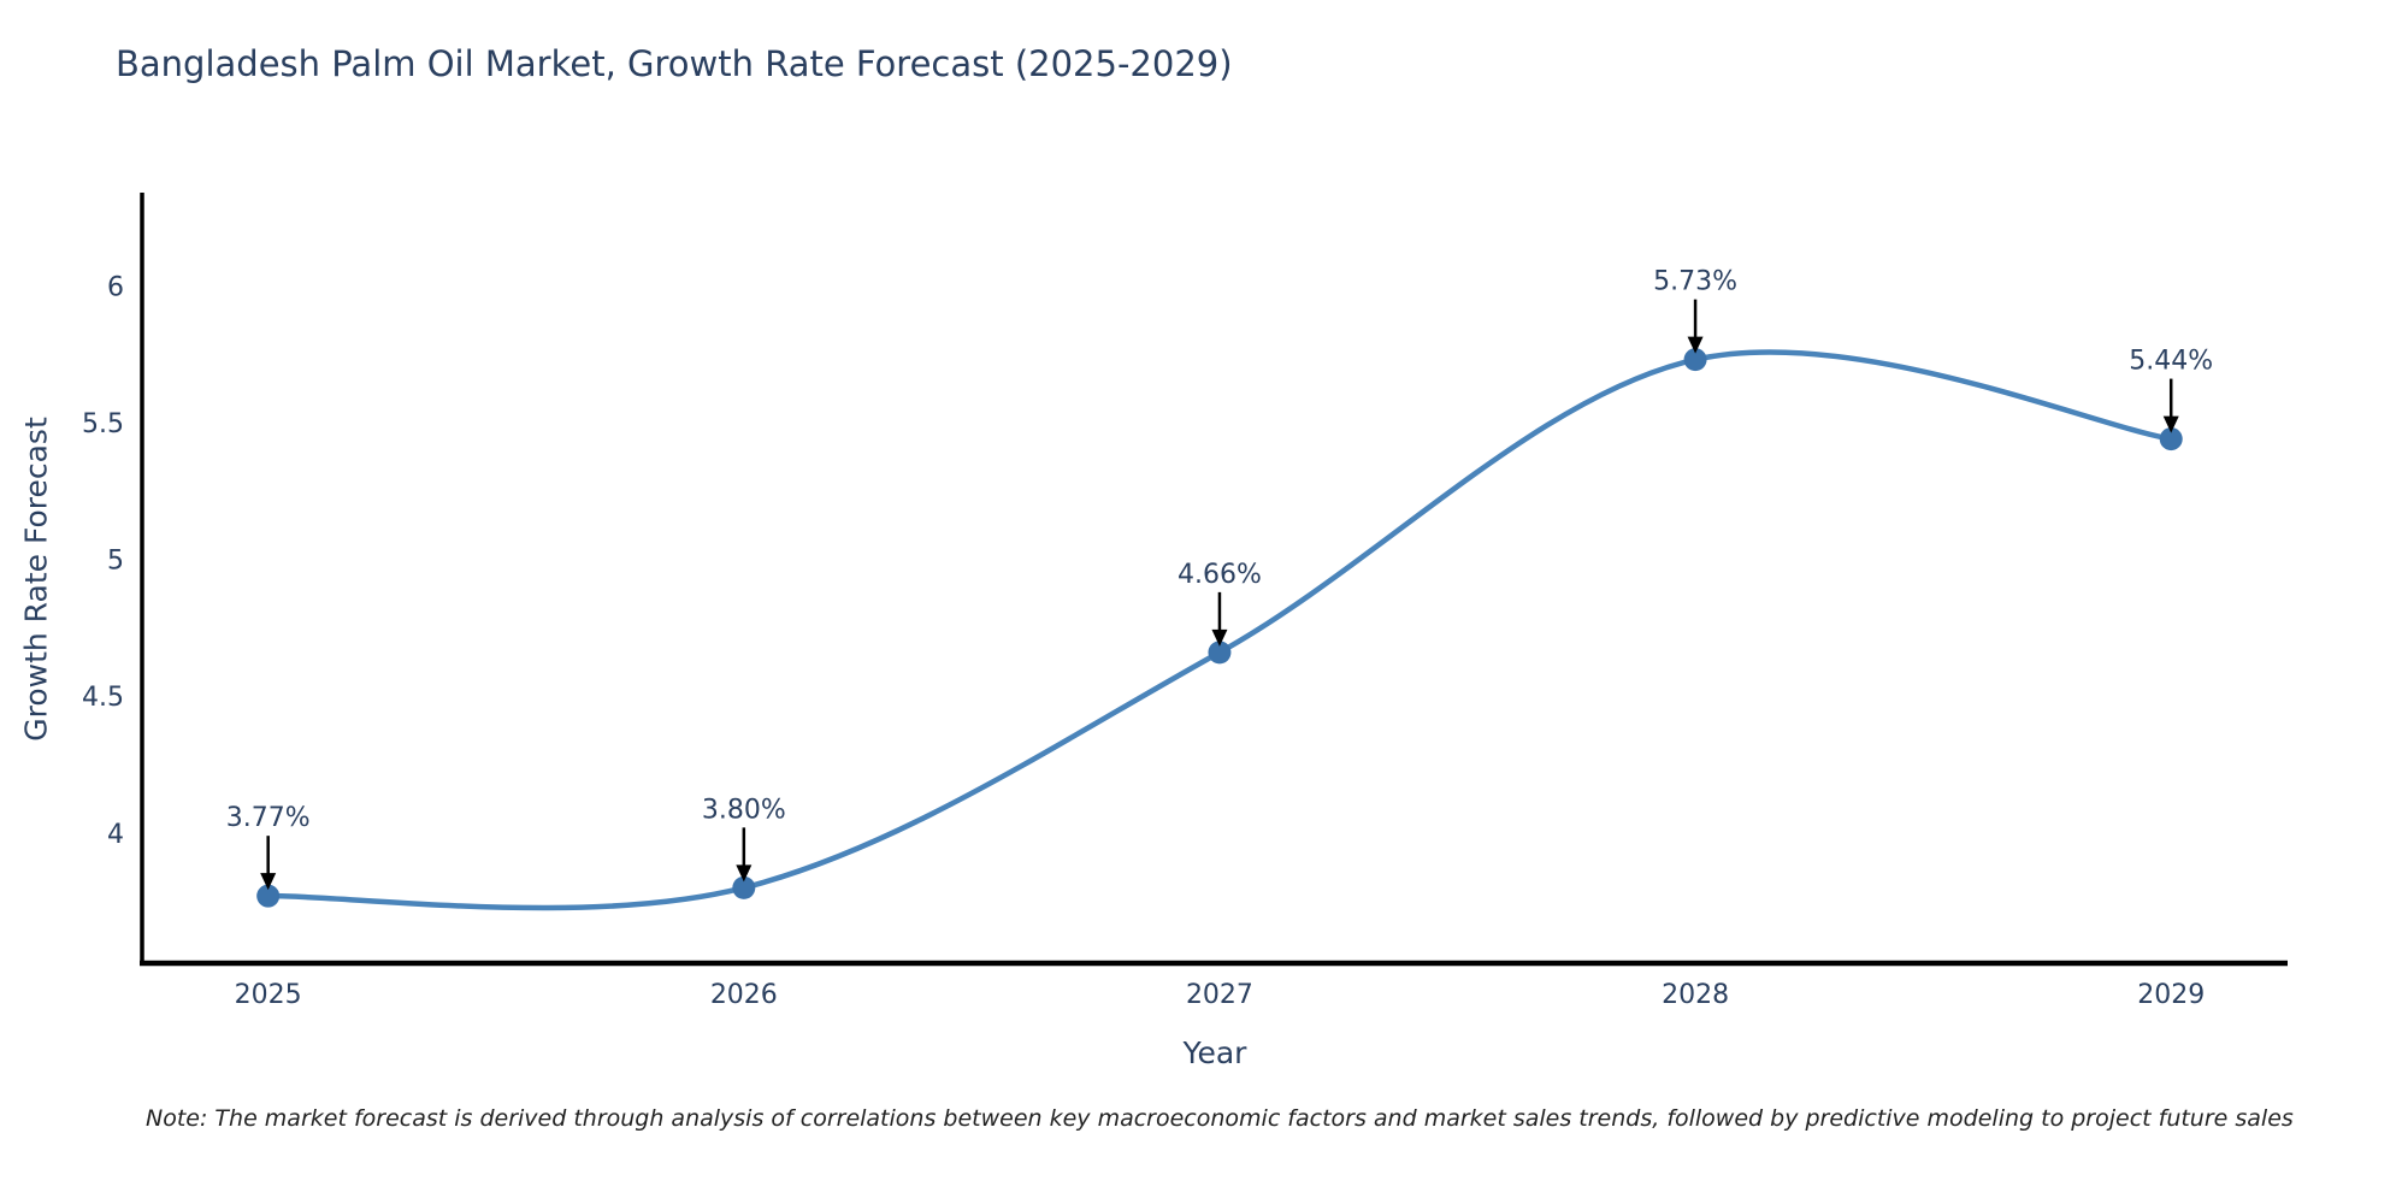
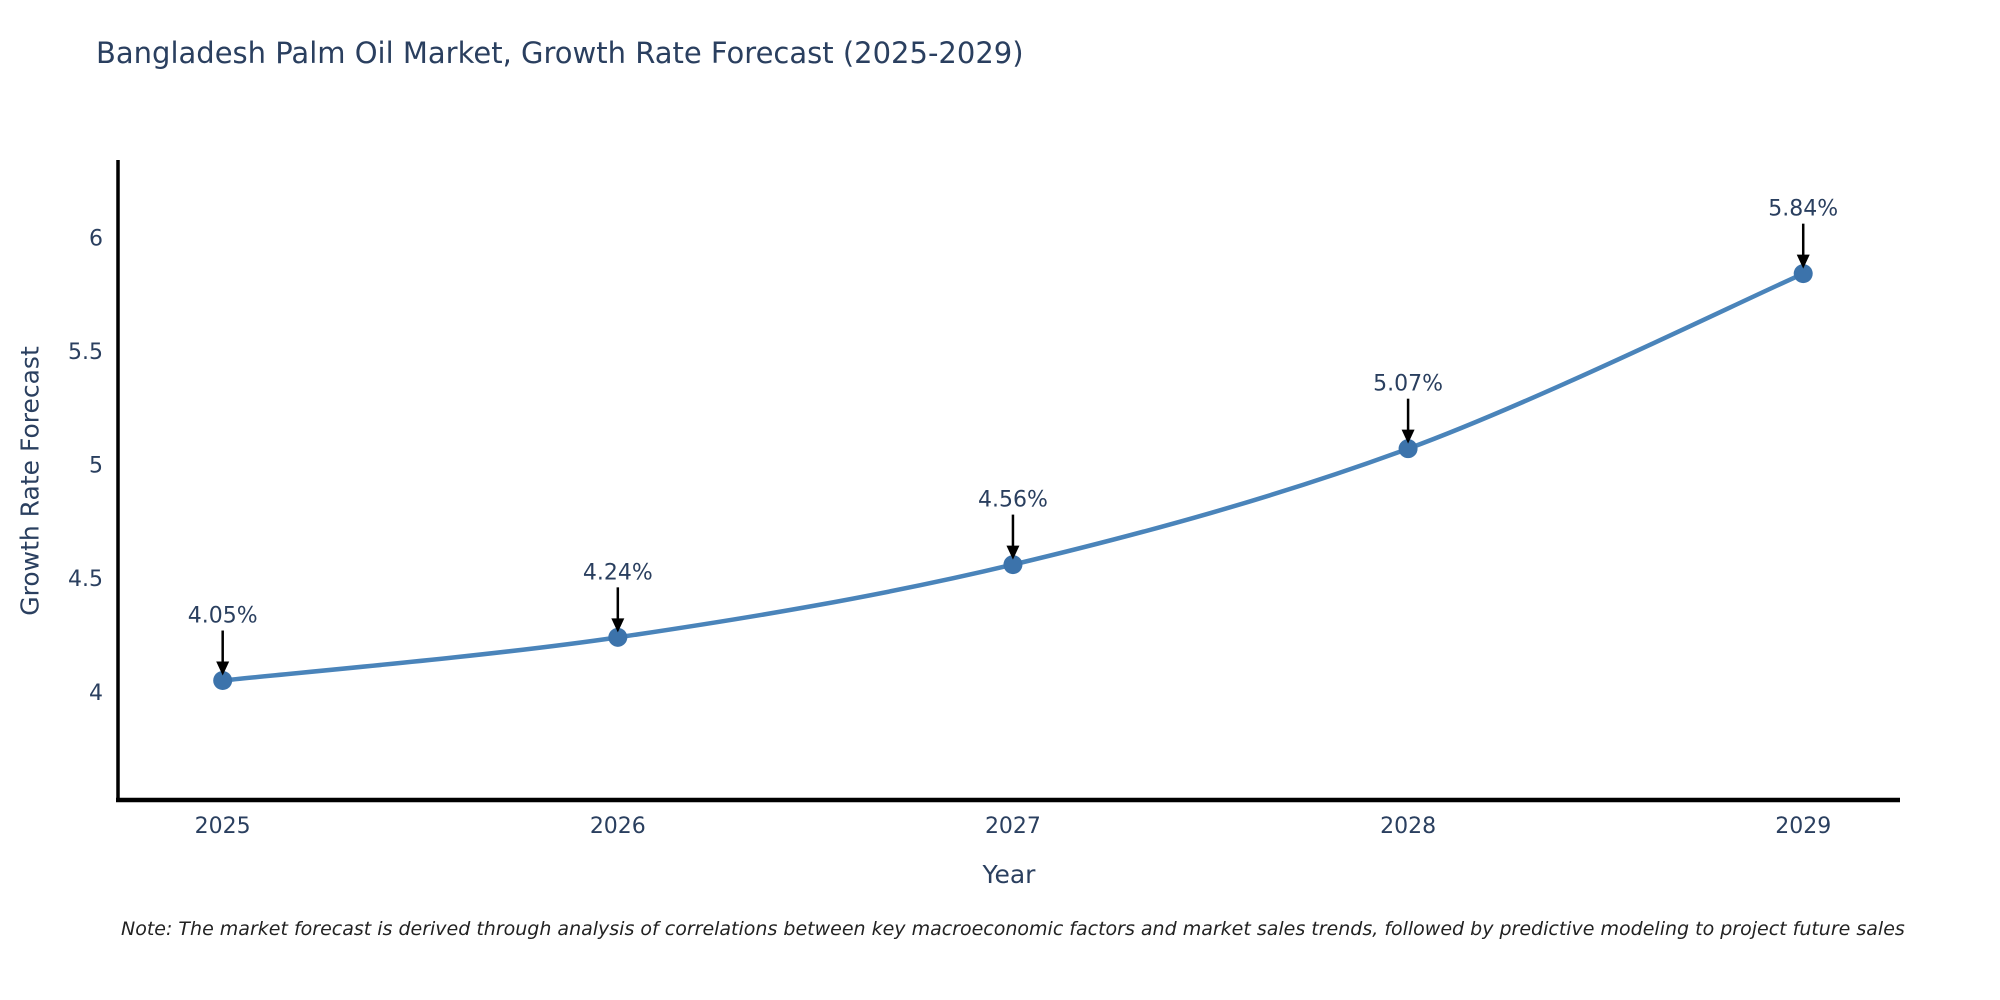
2025: 3.77% -> 4.05%
2026: 3.80% -> 4.24%
2027: 4.66% -> 4.56%
2028: 5.73% -> 5.07%
2029: 5.44% -> 5.84%
